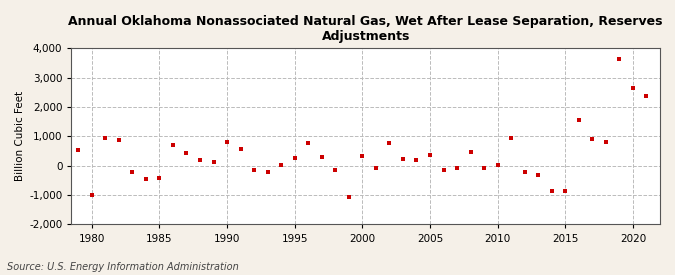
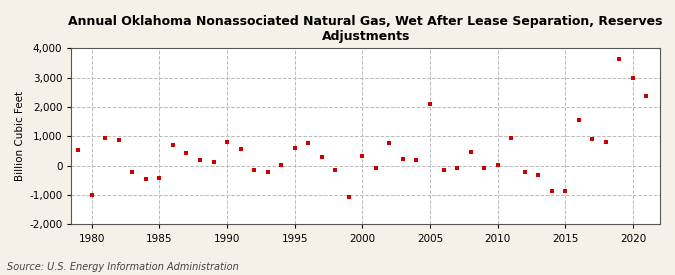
1995: 250 -> 600
2005: 380 -> 2,100
2020: 2,640 -> 3,000
